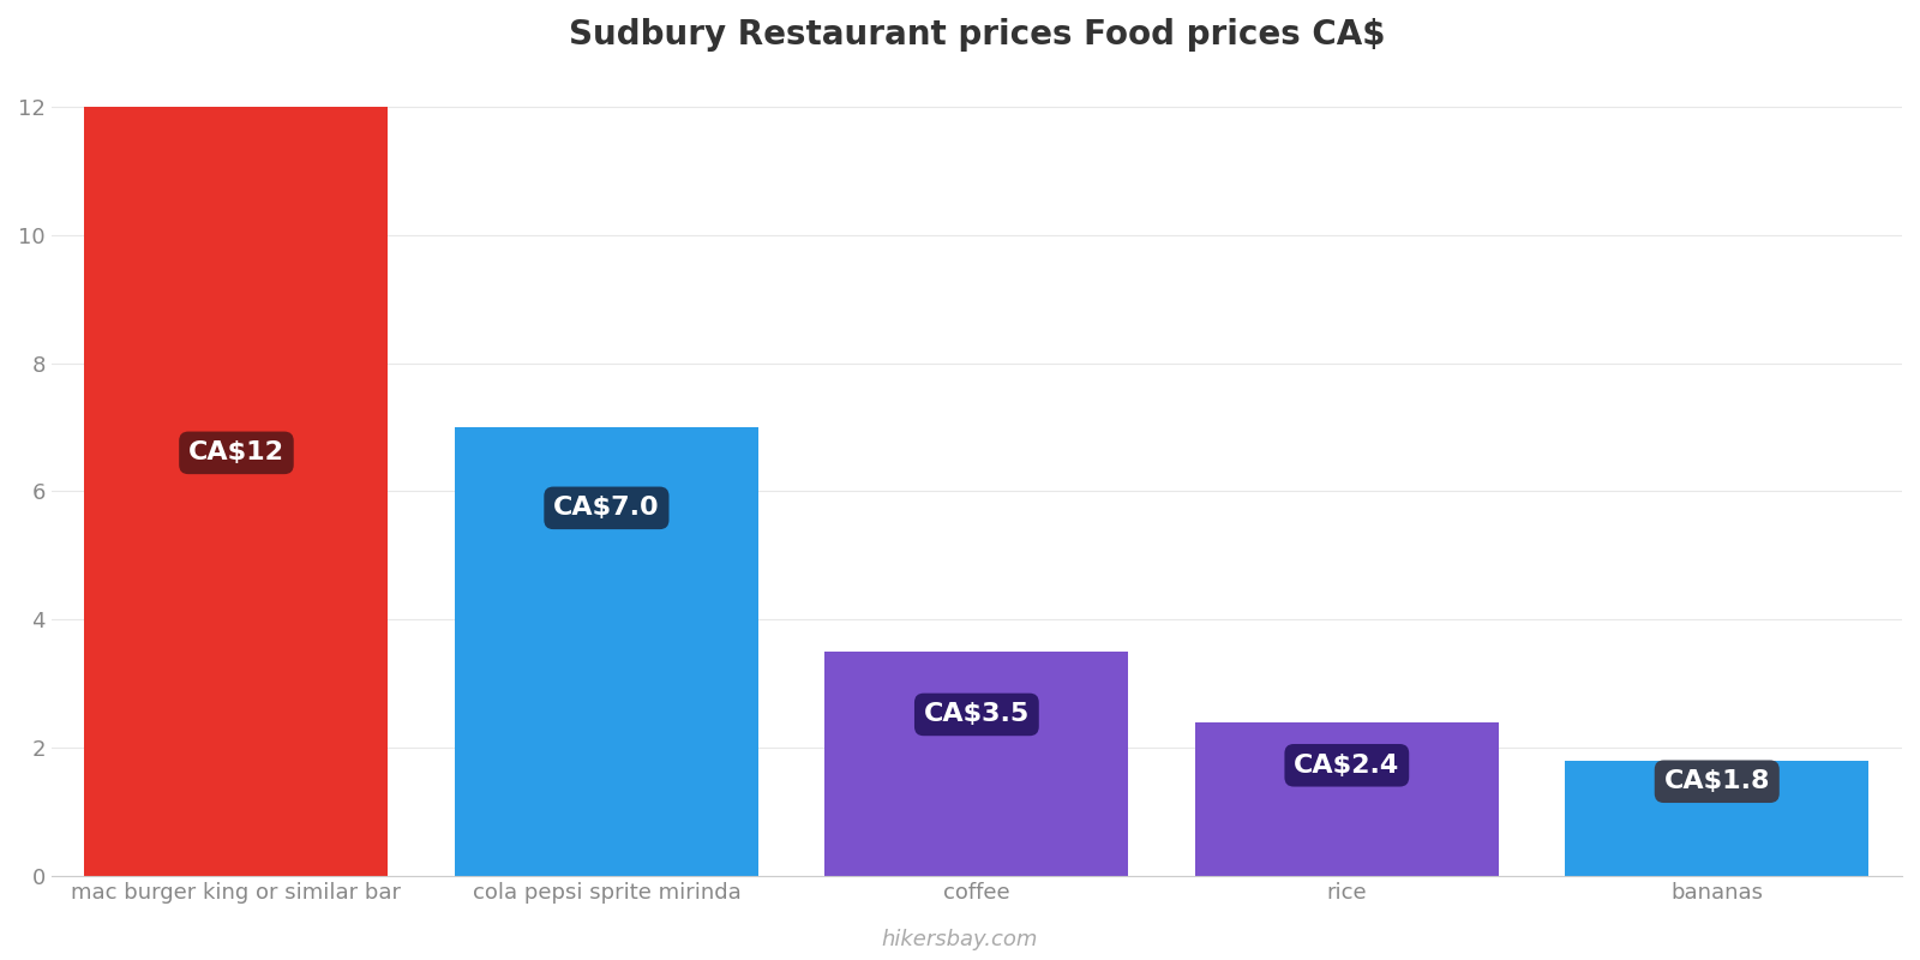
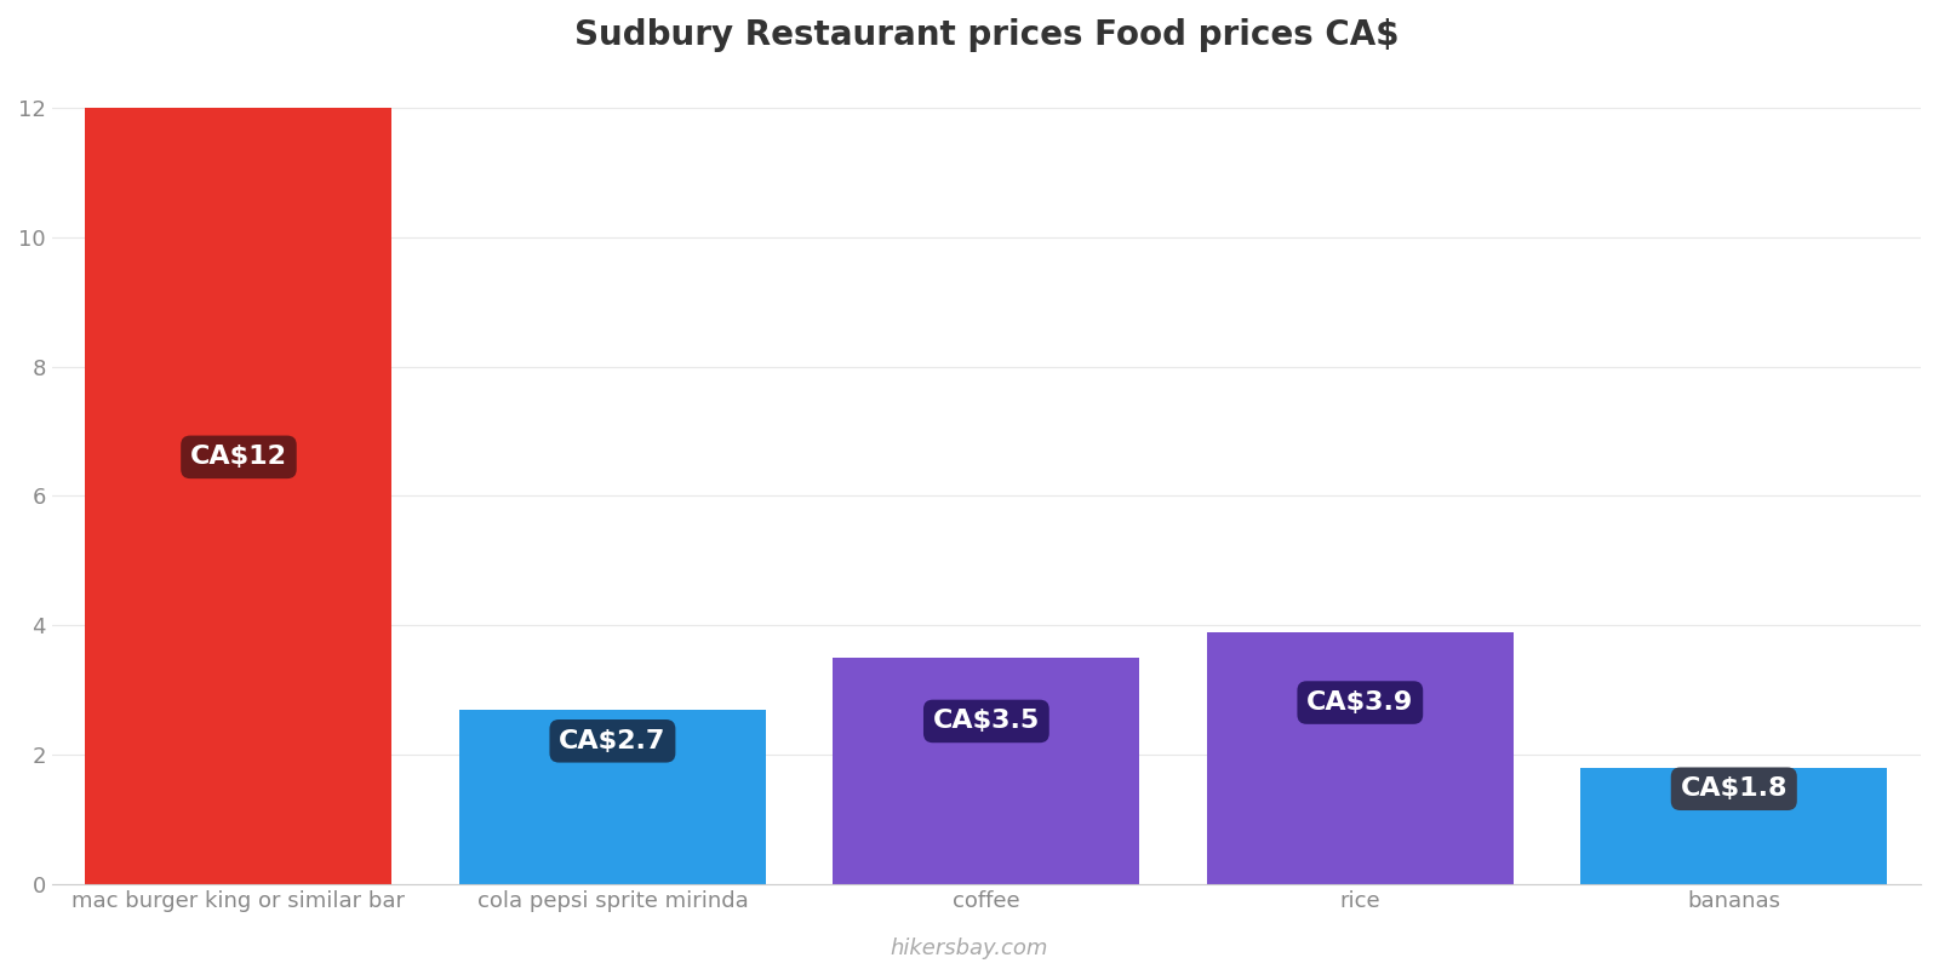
cola pepsi sprite mirinda: CA$7.0 -> CA$2.7
rice: CA$2.4 -> CA$3.9
